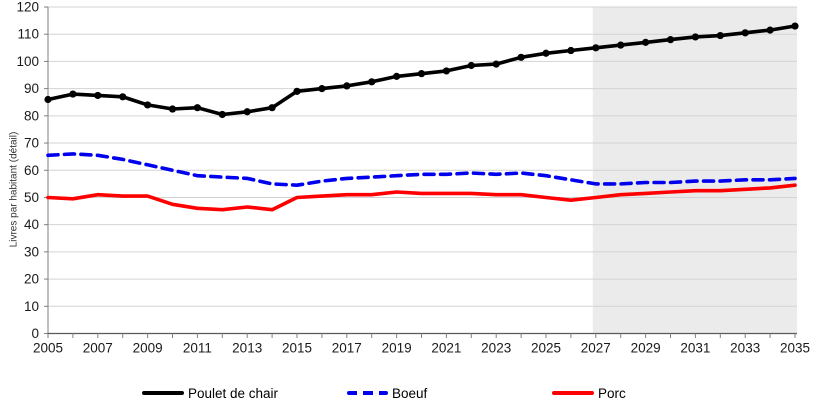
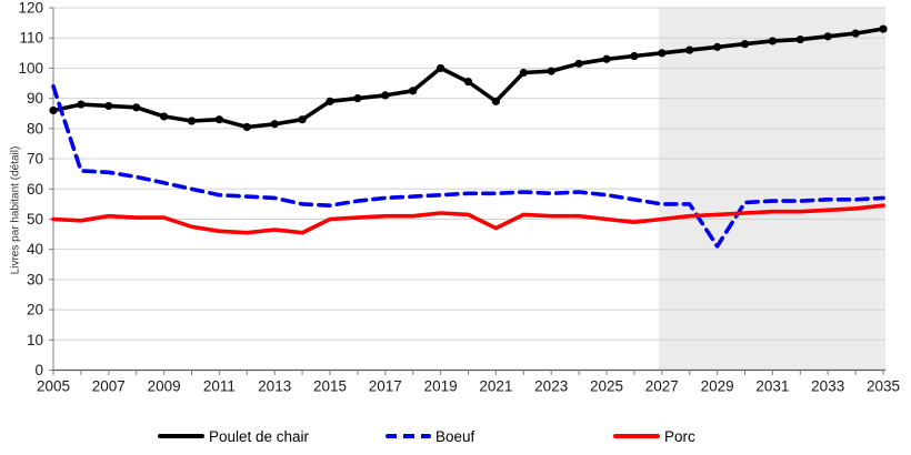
Boeuf/2005: 66 -> 94
Poulet de chair/2019: 94 -> 100
Poulet de chair/2021: 96 -> 89
Porc/2021: 52 -> 47
Boeuf/2029: 56 -> 41
